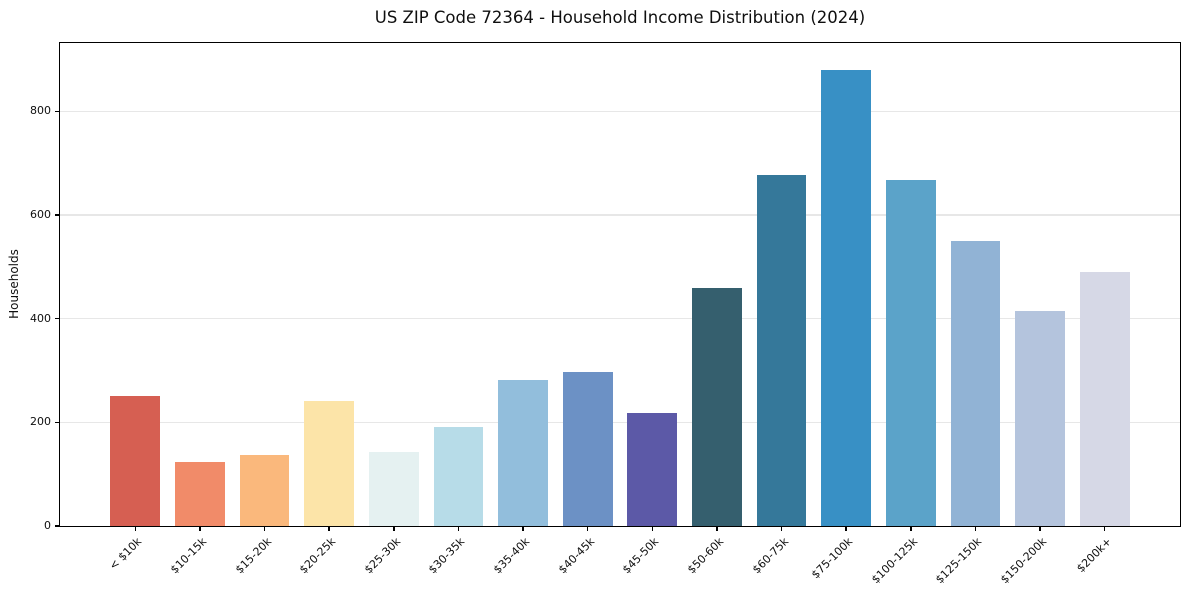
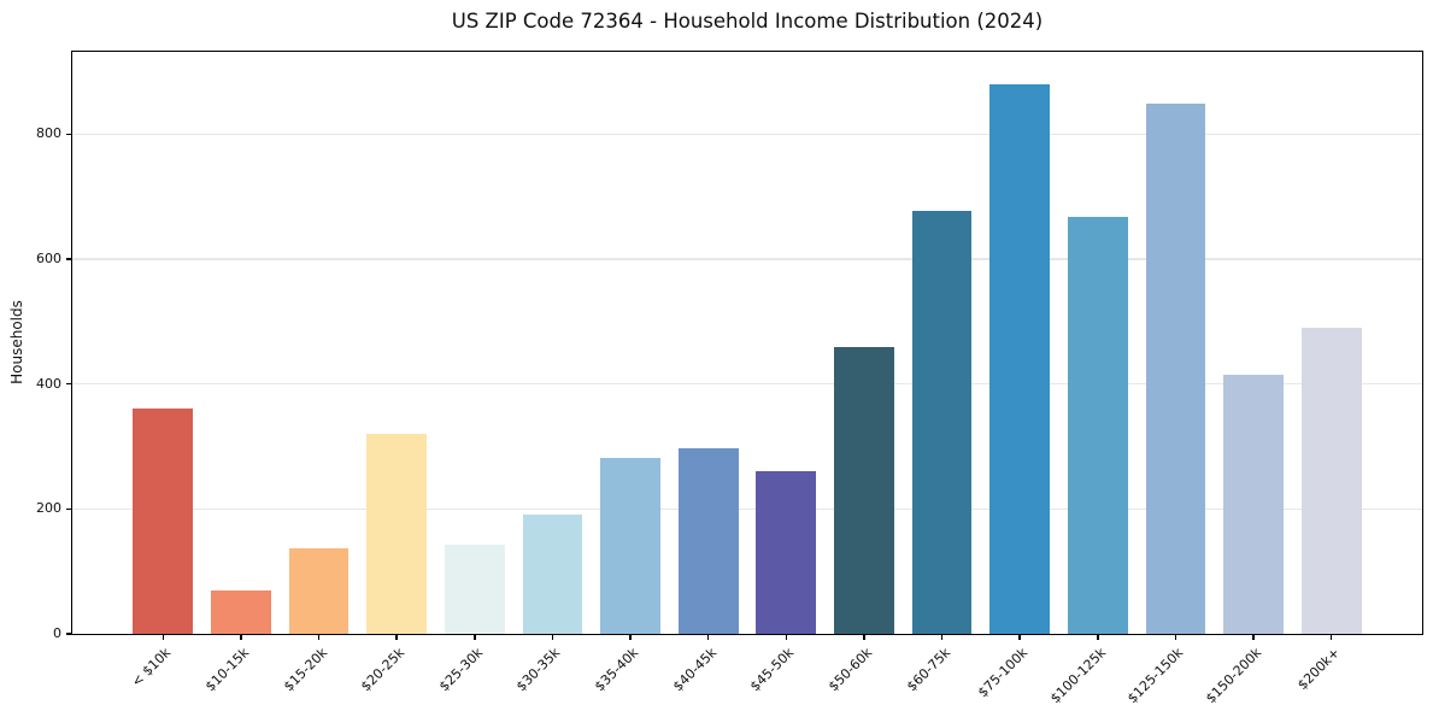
< $10k: 250 -> 360
$10-15k: 120 -> 70
$20-25k: 240 -> 320
$45-50k: 220 -> 260
$125-150k: 550 -> 850
